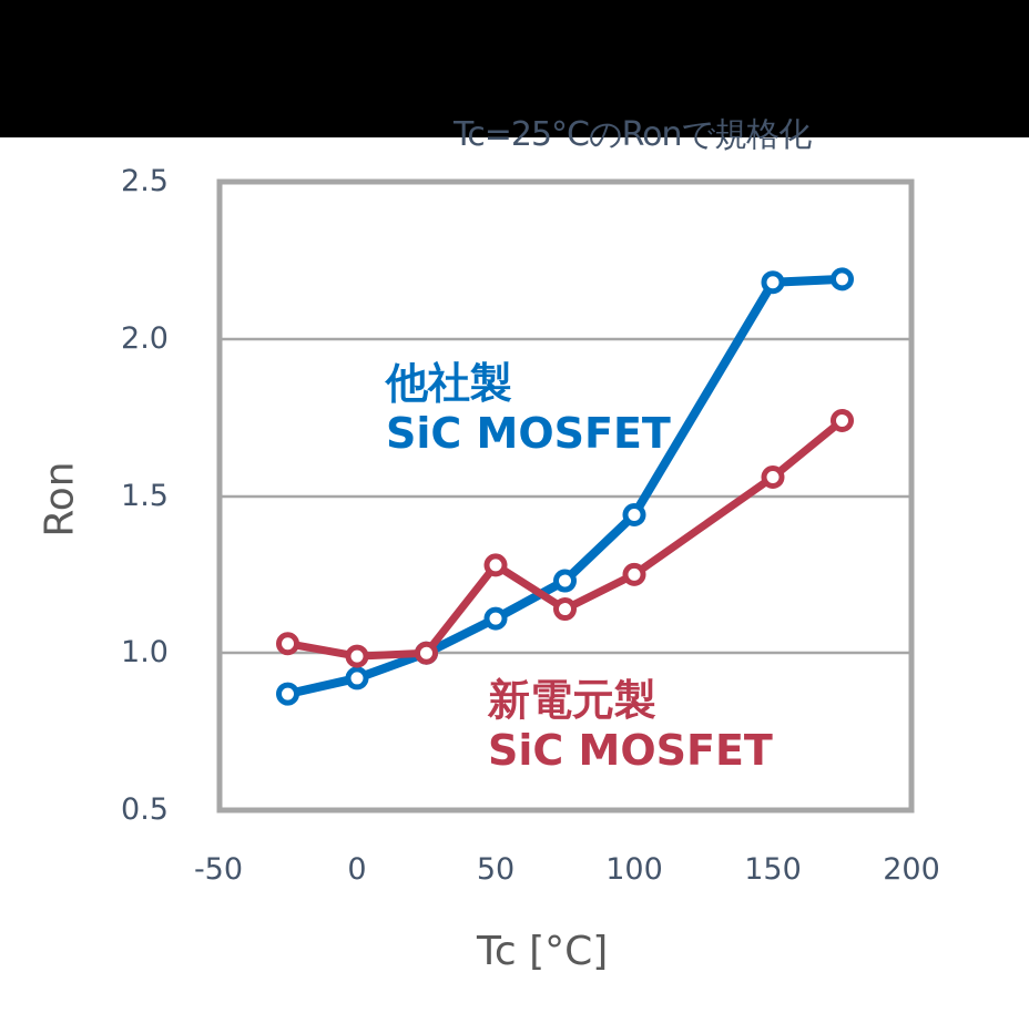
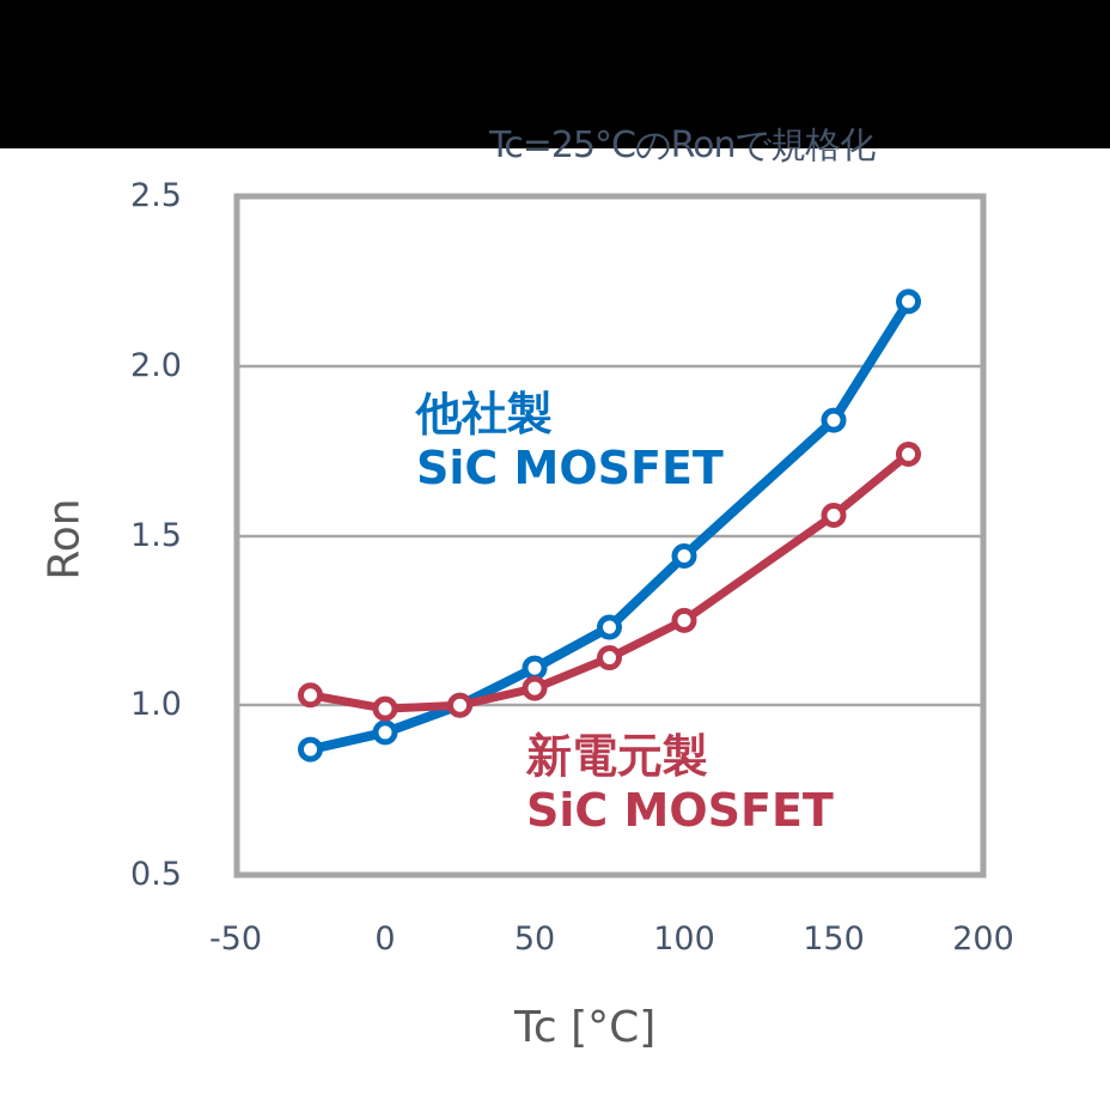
新電元製 SiC MOSFET/50: 1.28 -> 1.05
他社製 SiC MOSFET/150: 2.18 -> 1.84
